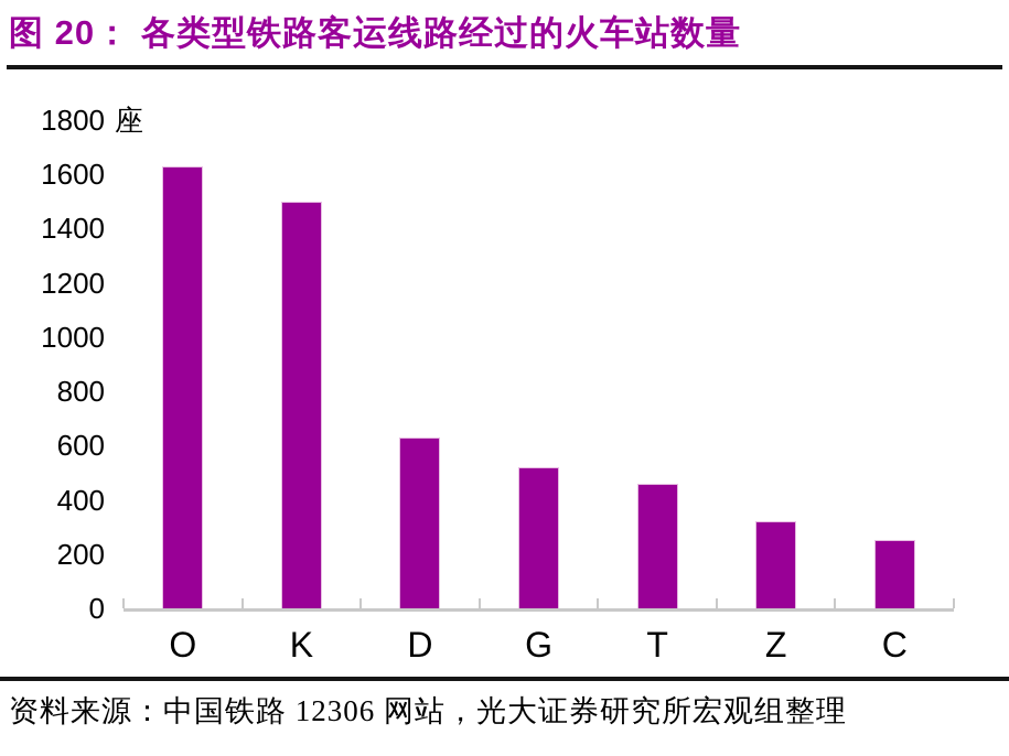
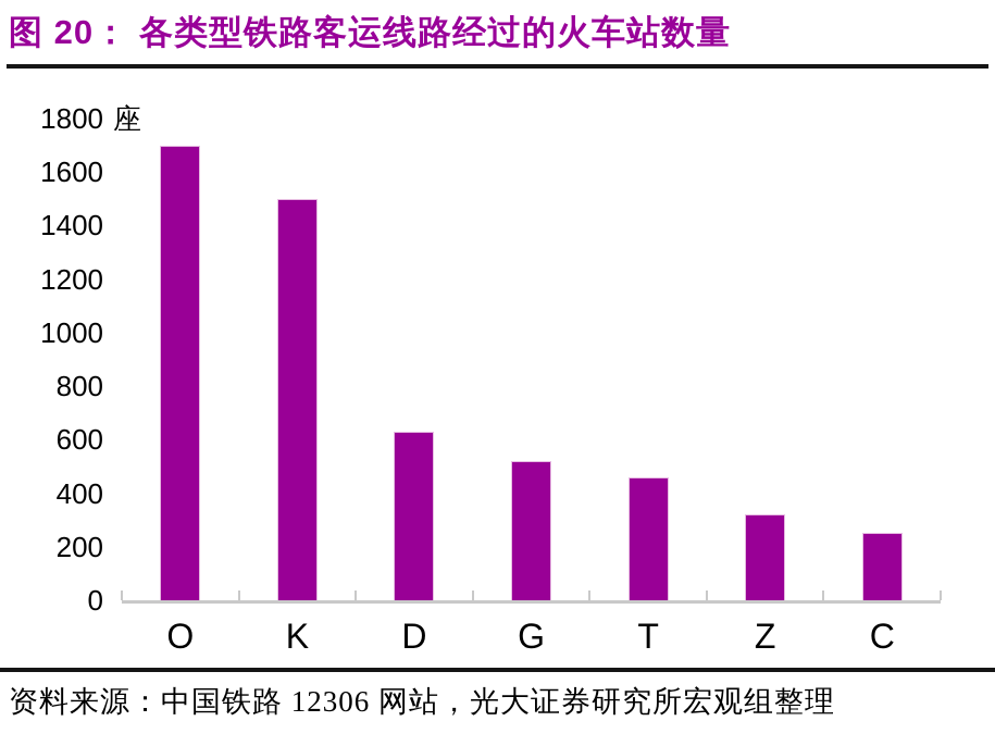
O: 1630 -> 1700
